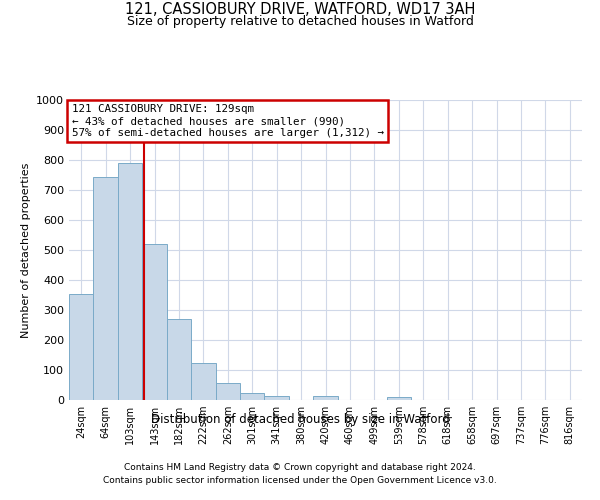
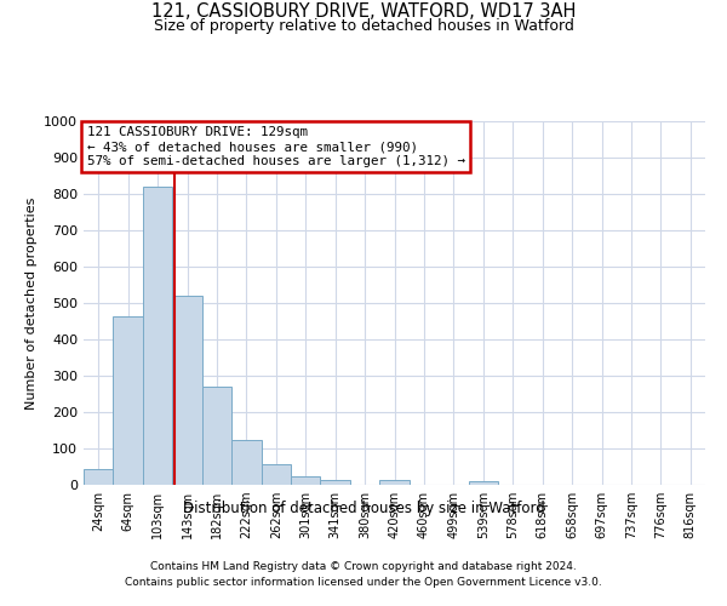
24sqm: 355 -> 42
64sqm: 745 -> 462
103sqm: 790 -> 820
